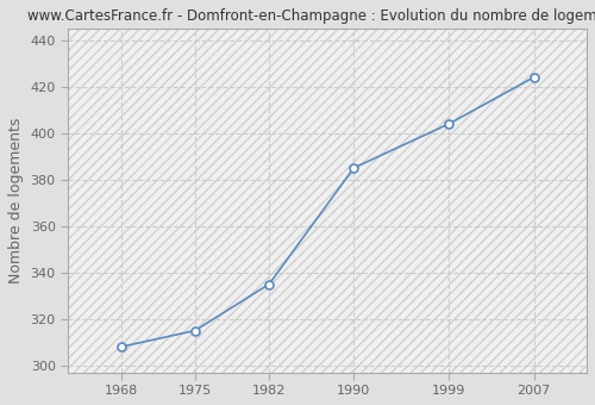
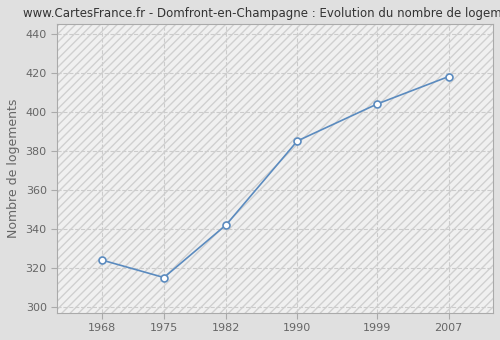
1968: 308 -> 324
1982: 335 -> 342
2007: 424 -> 418
